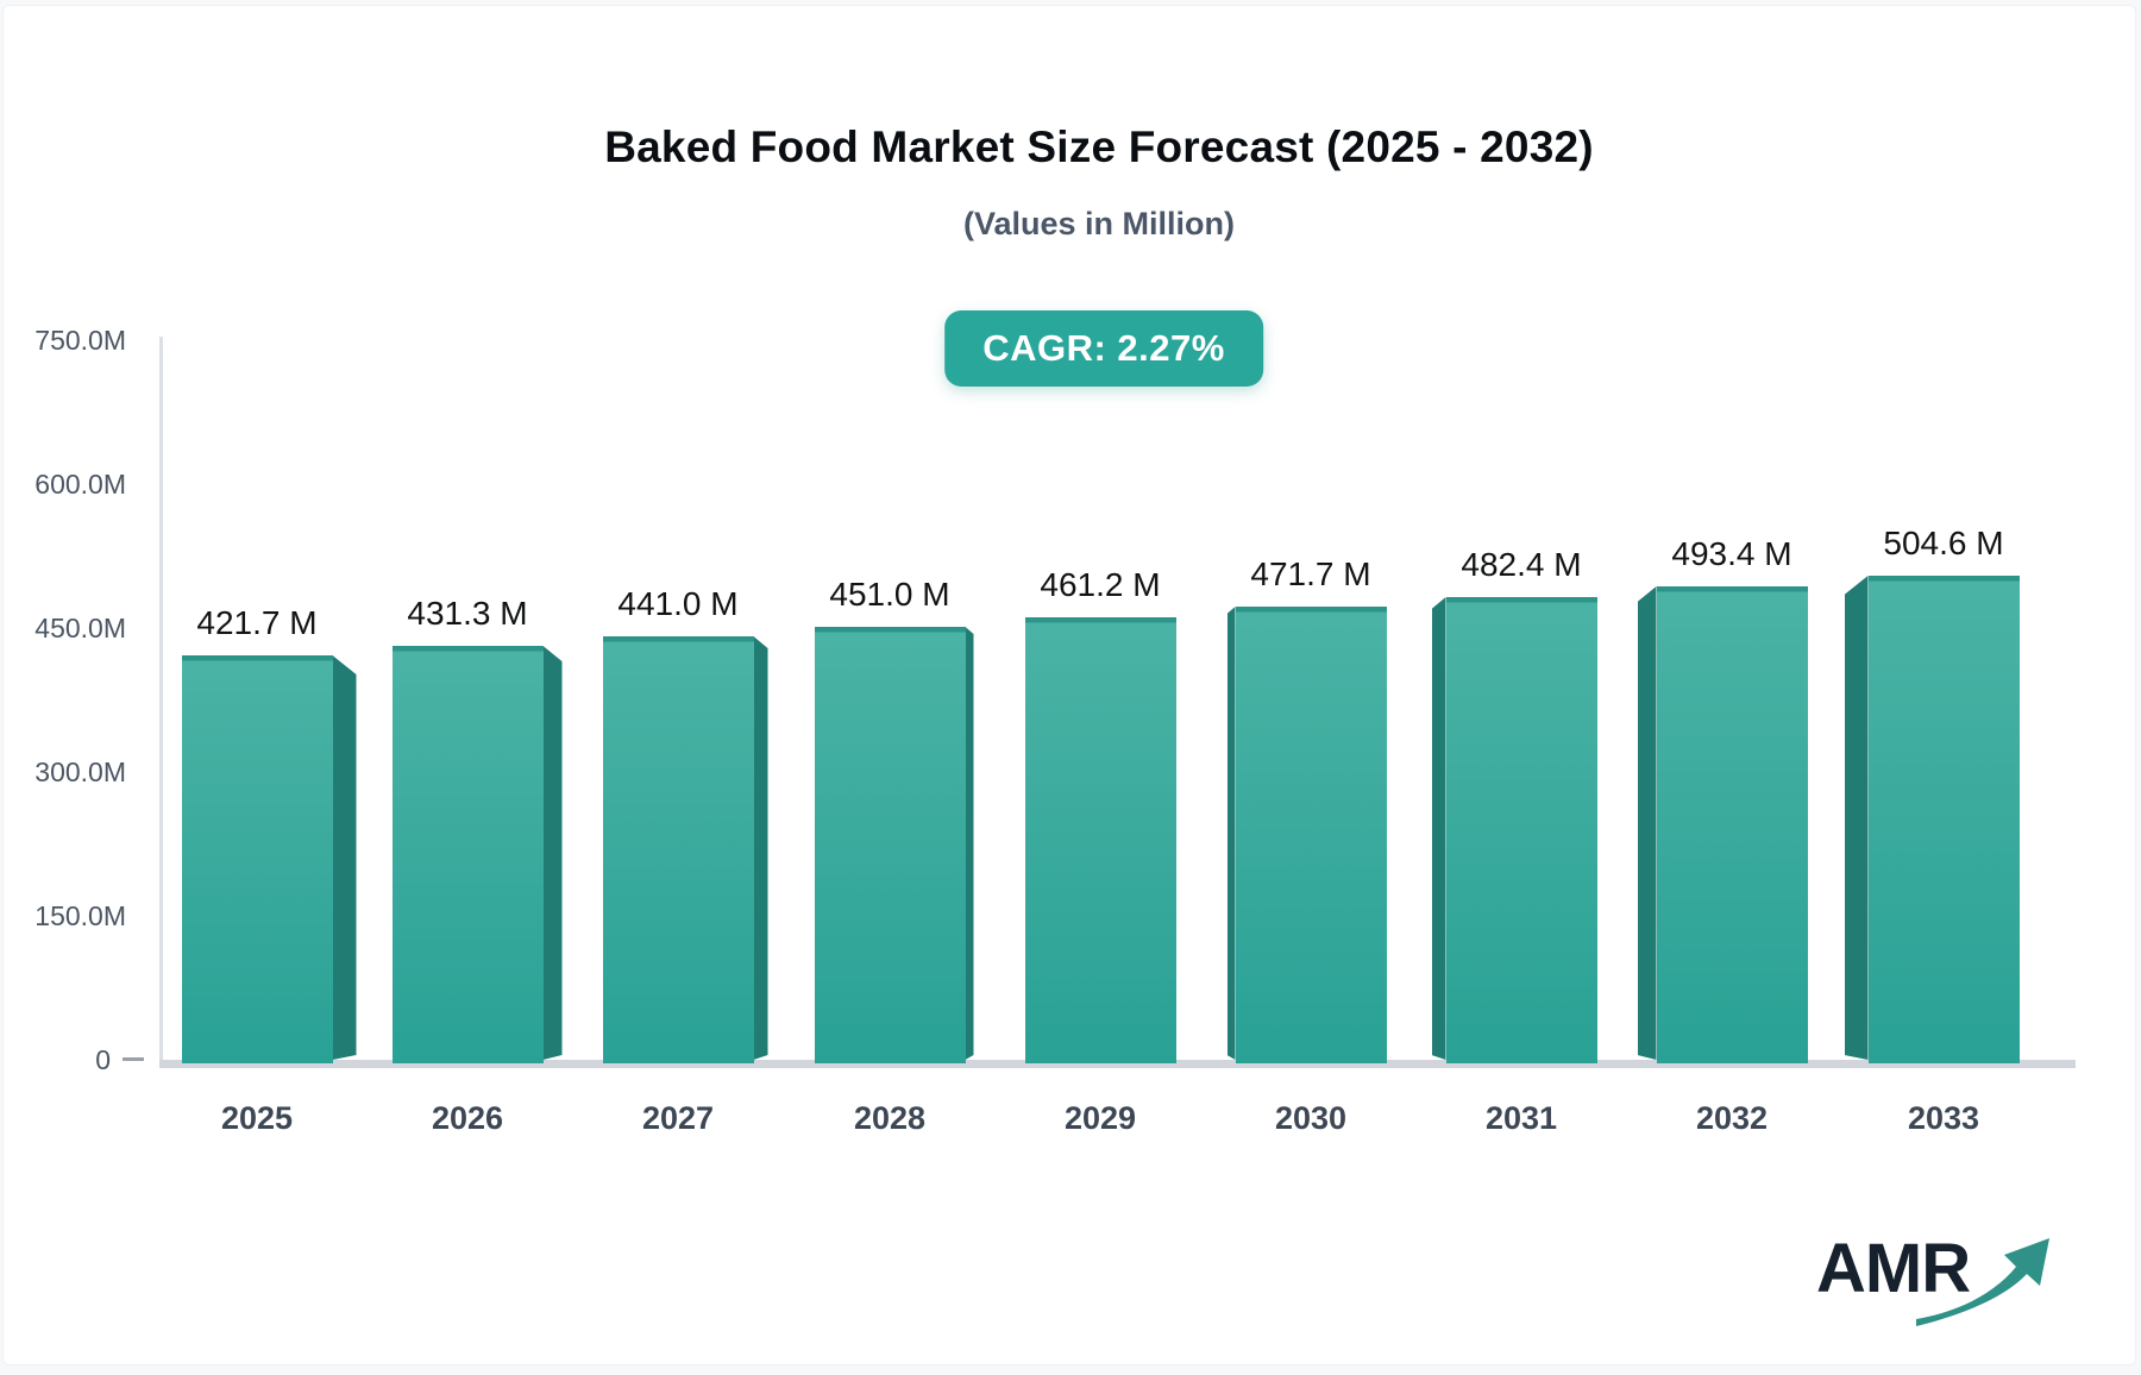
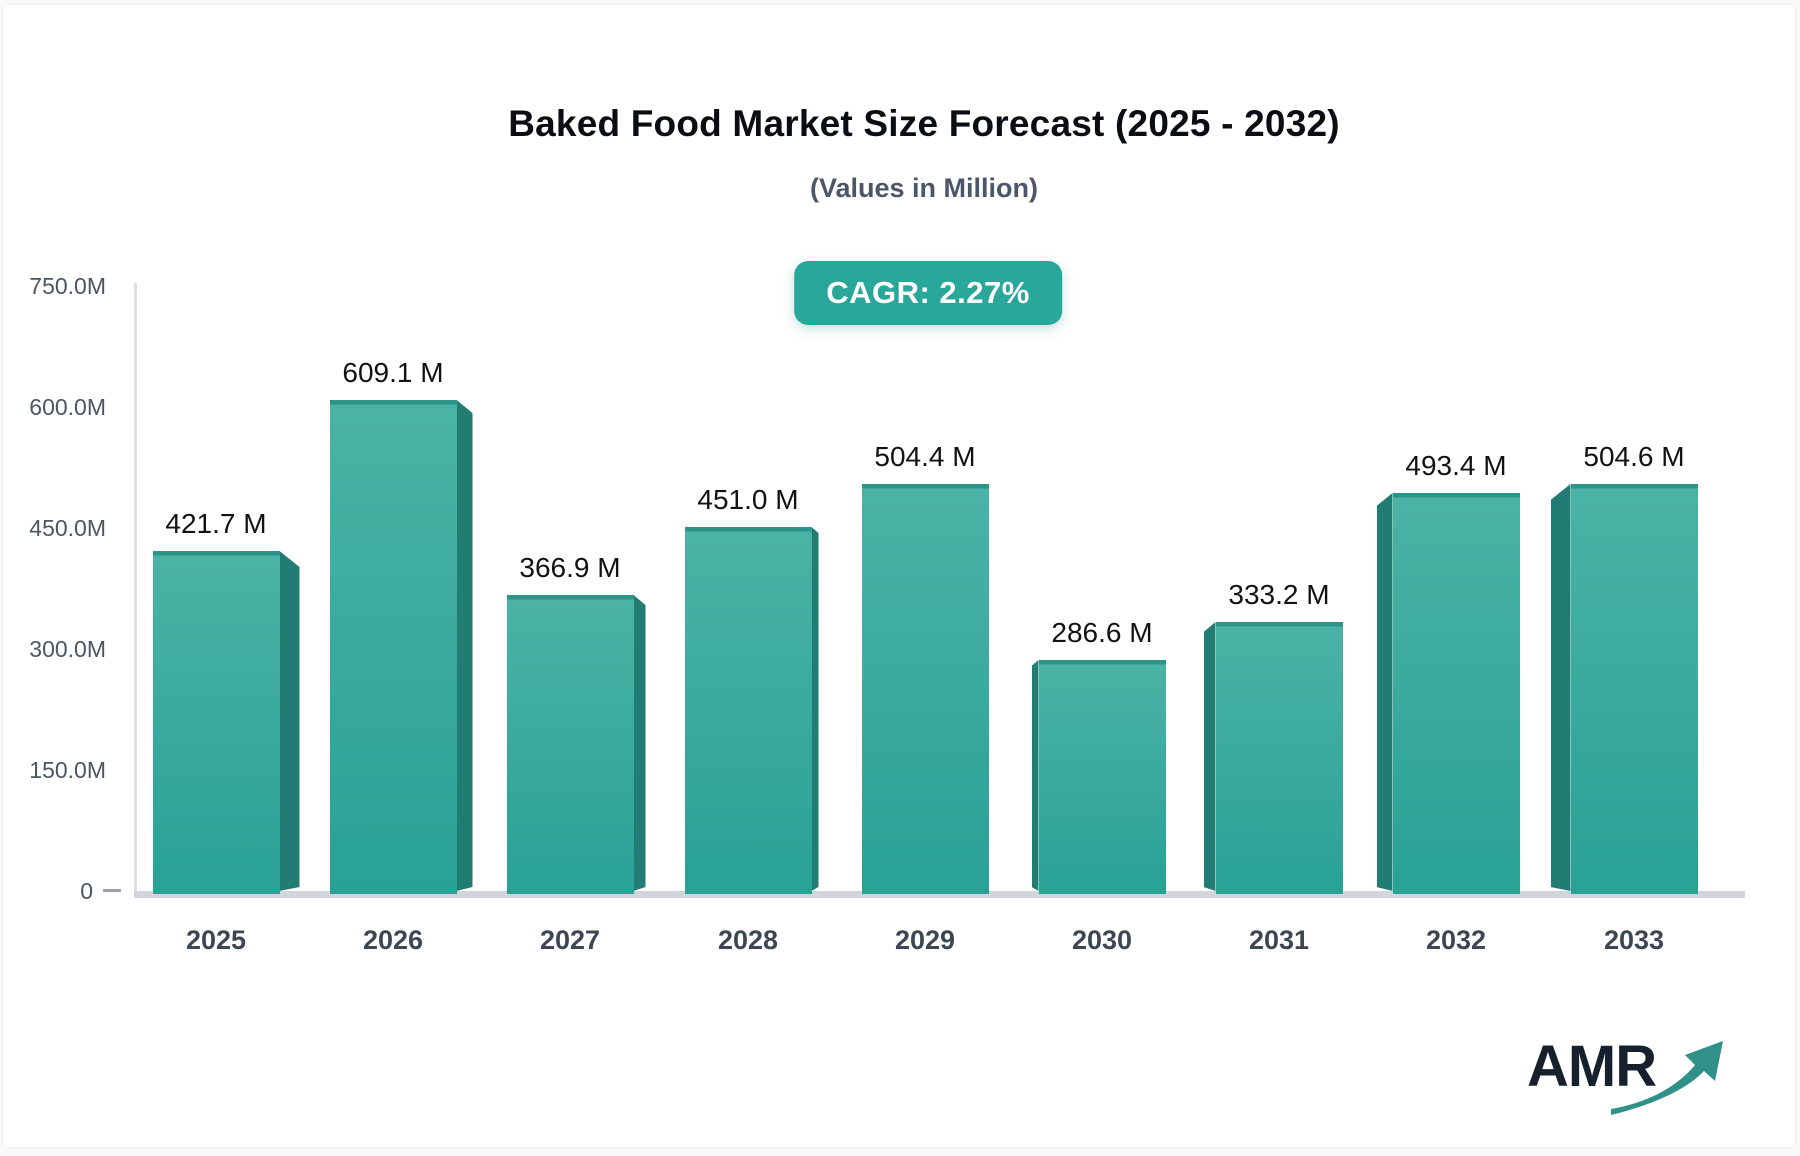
2026: 431.3 -> 609.1
2027: 441.0 -> 366.9
2029: 461.2 -> 504.4
2030: 471.7 -> 286.6
2031: 482.4 -> 333.2
